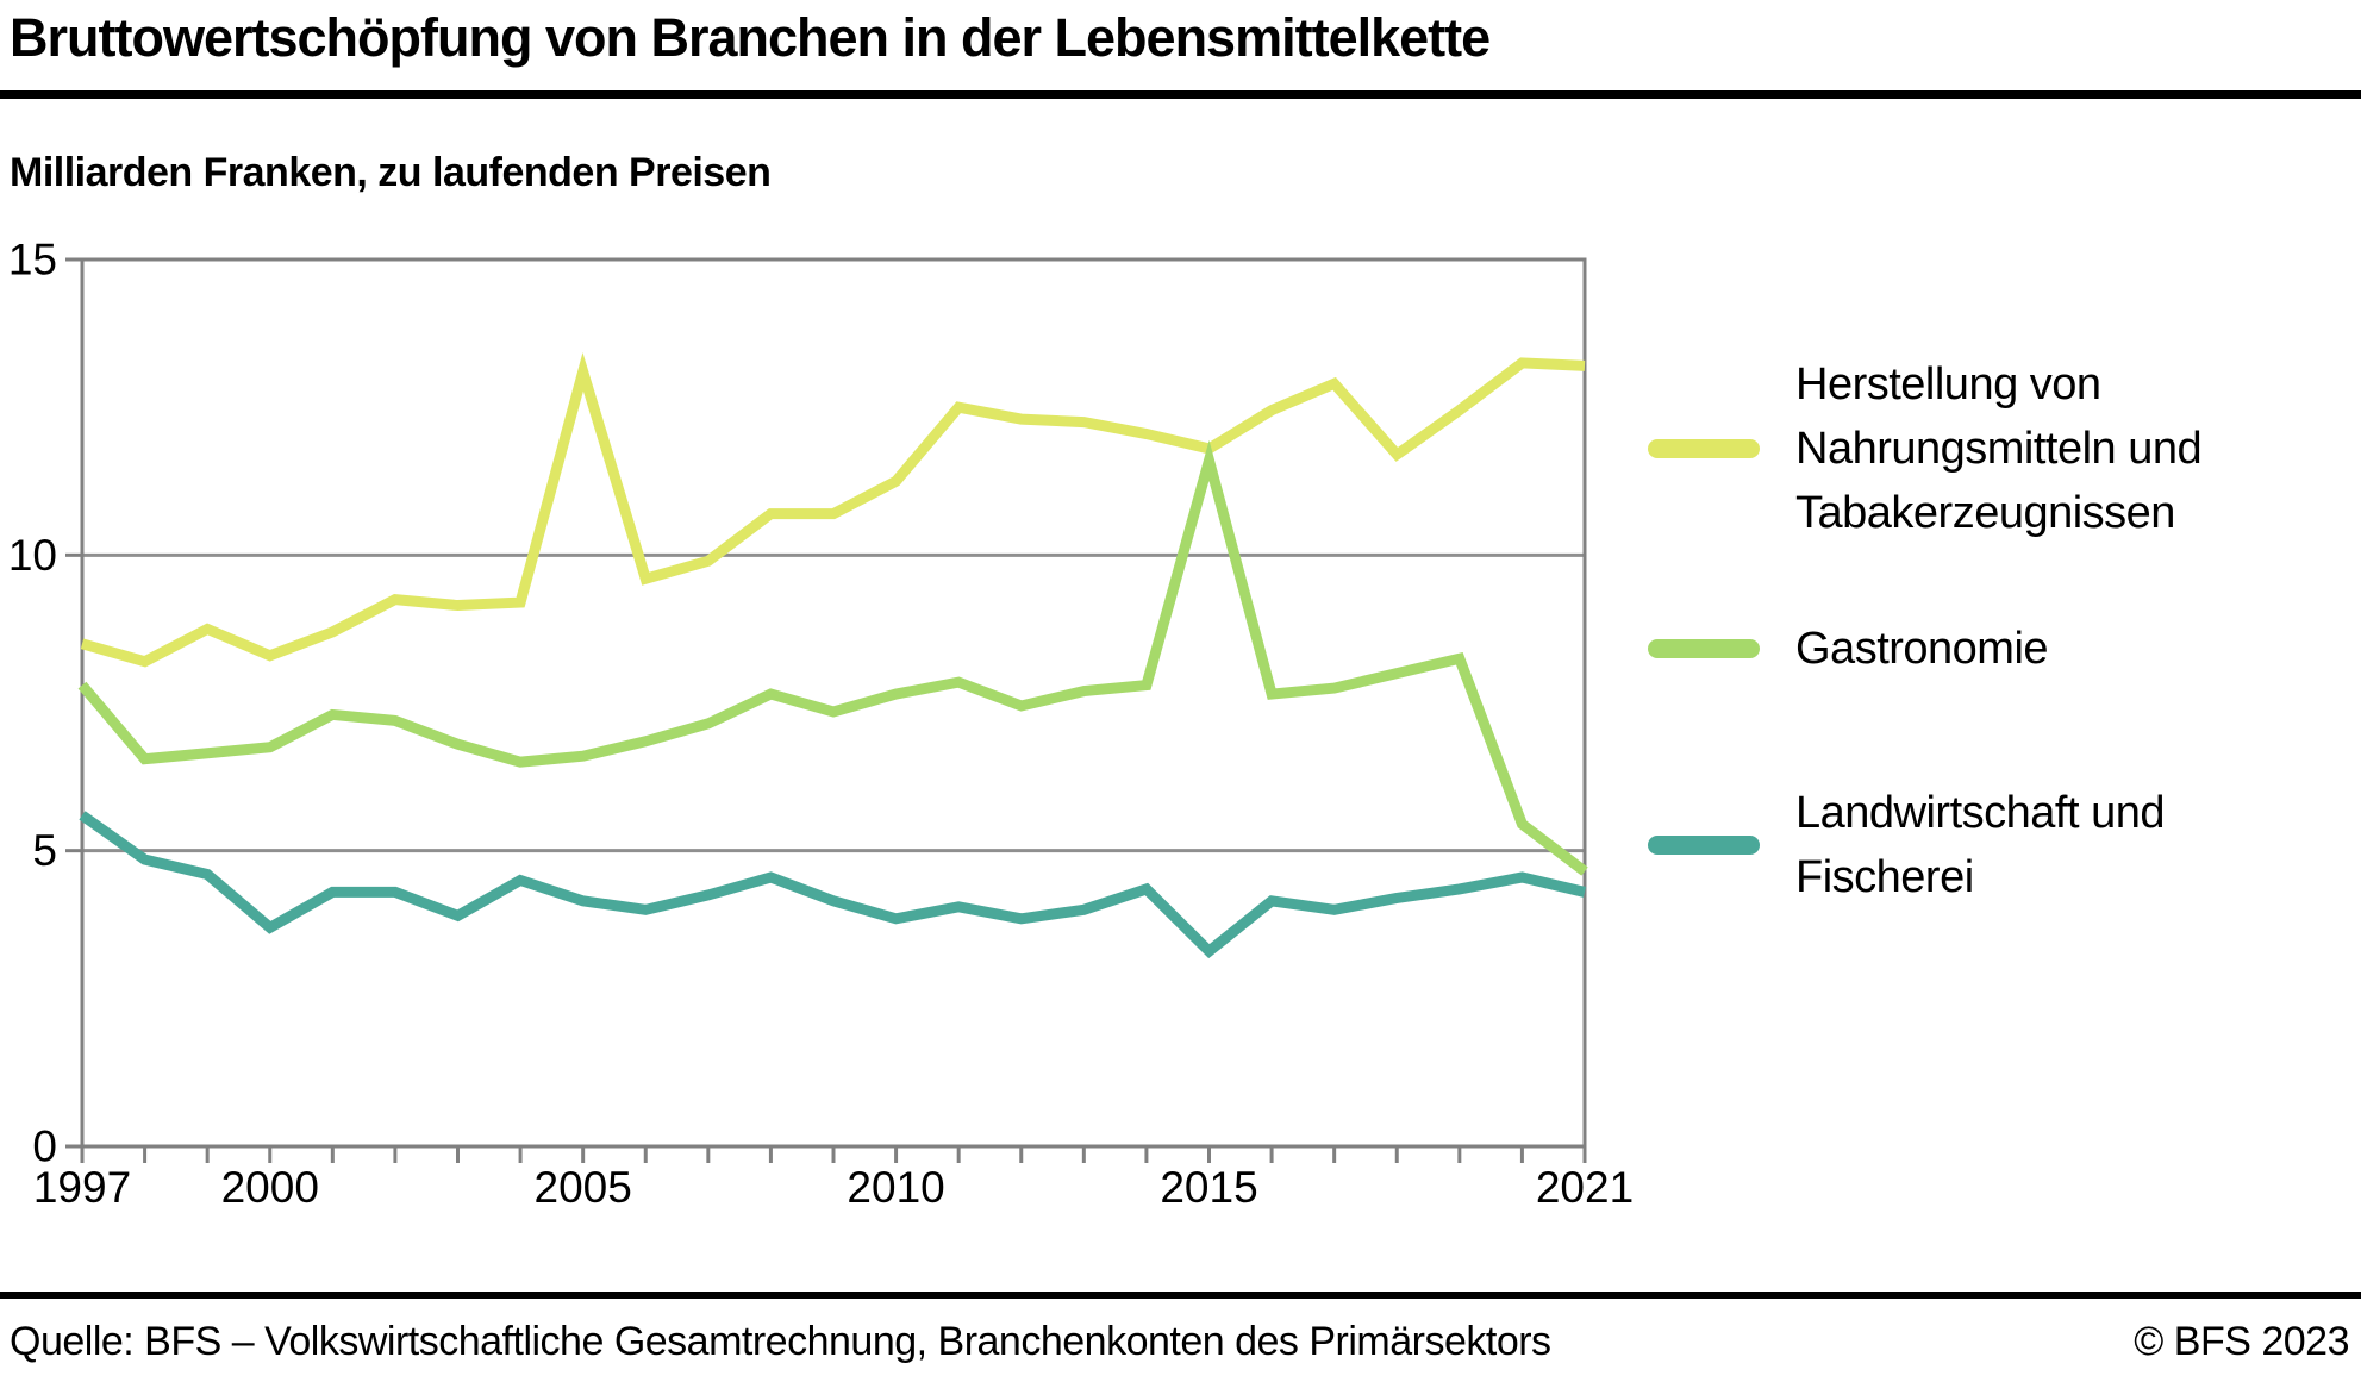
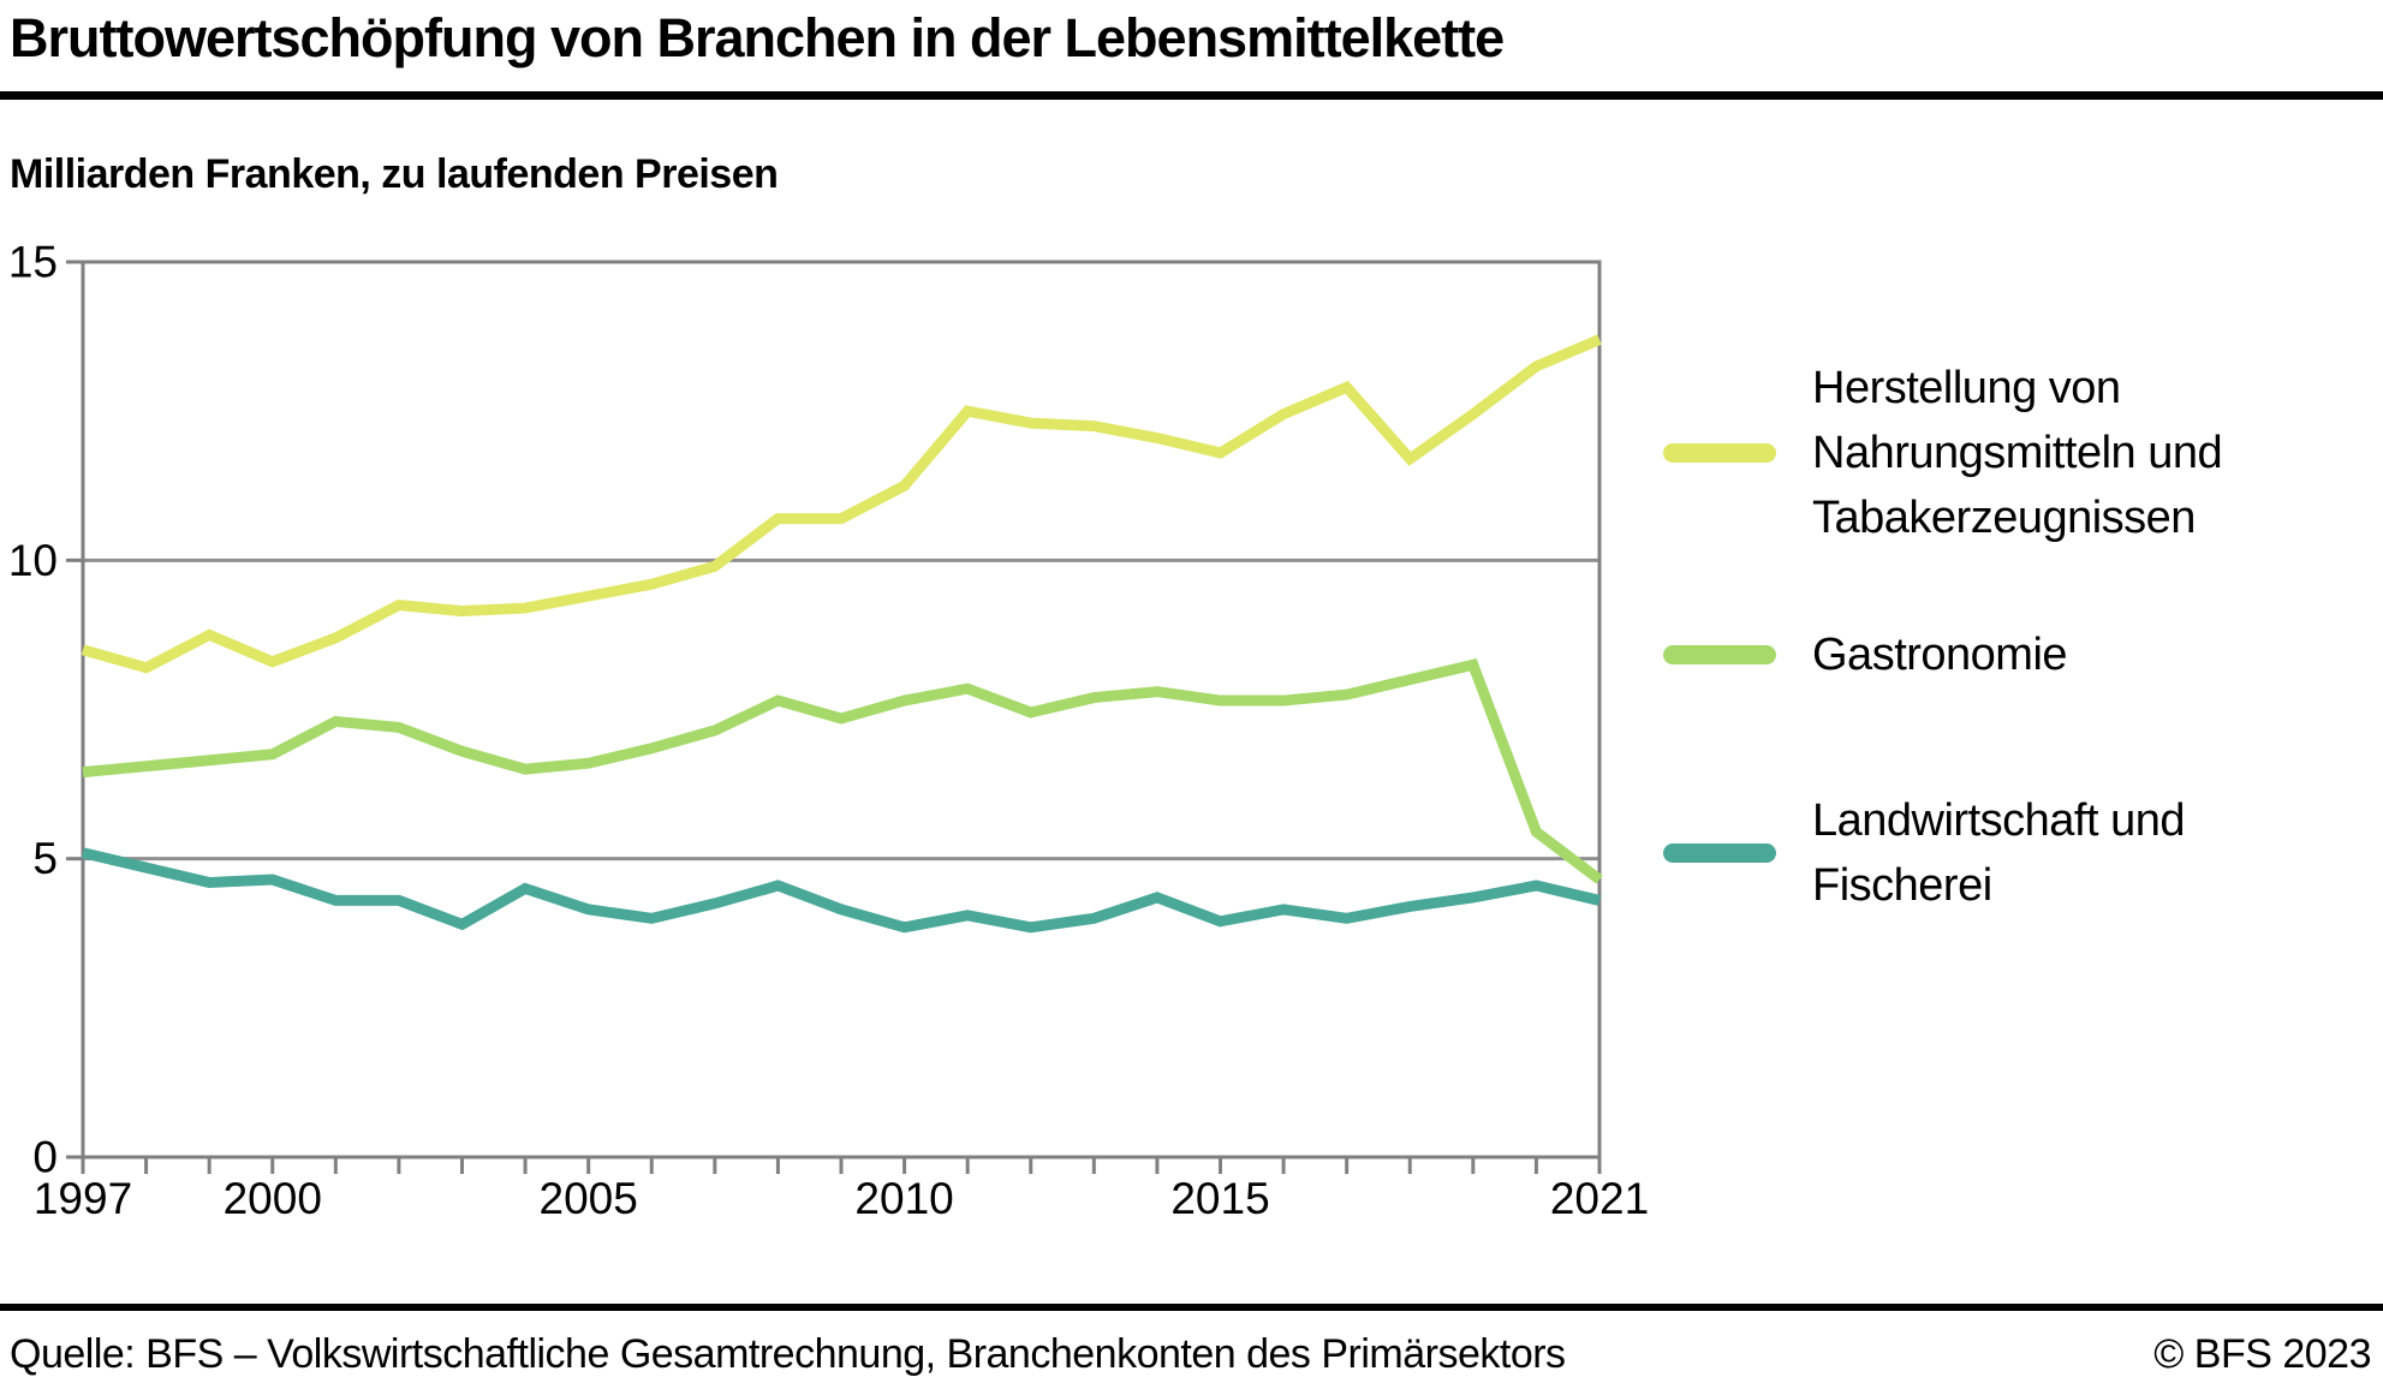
Gastronomie/1997: 7.8 -> 6.5
Landwirtschaft und Fischerei/1997: 5.6 -> 5.1
Landwirtschaft und Fischerei/2000: 3.7 -> 4.7
Herstellung von Nahrungsmitteln und Tabakerzeugnissen/2005: 13.1 -> 9.4
Gastronomie/2015: 11.6 -> 7.7
Landwirtschaft und Fischerei/2015: 3.3 -> 4.0
Herstellung von Nahrungsmitteln und Tabakerzeugnissen/2021: 13.2 -> 13.7
